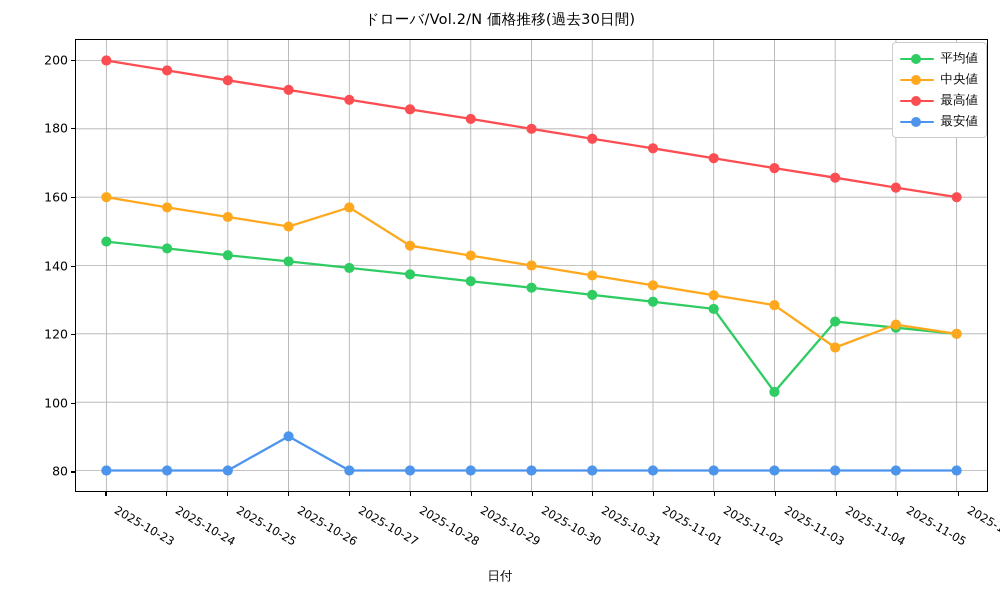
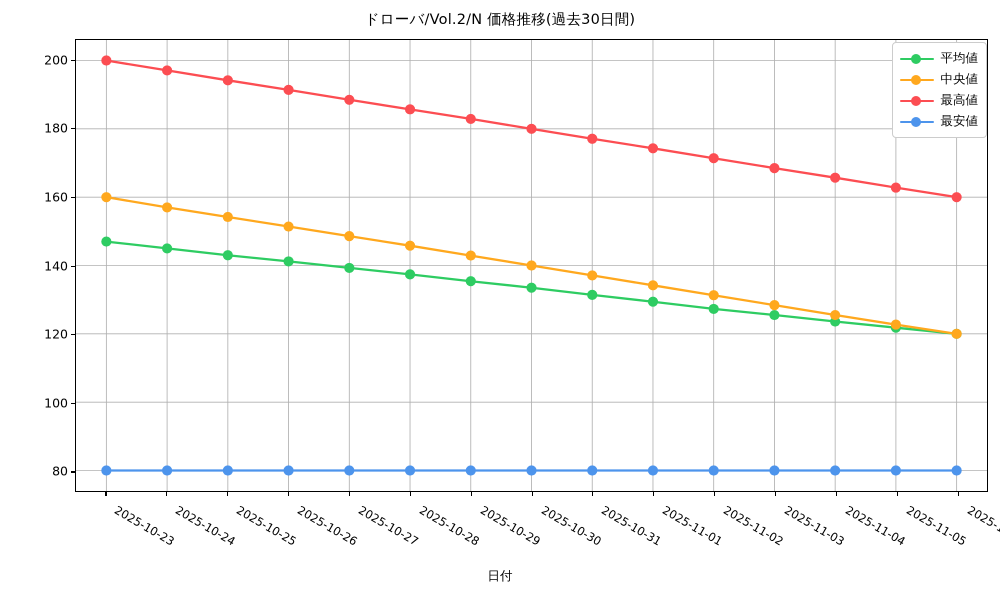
最安値/2025-10-26: 90 -> 80
中央値/2025-10-27: 157 -> 149
平均値/2025-11-03: 103 -> 126
中央値/2025-11-04: 116 -> 126
